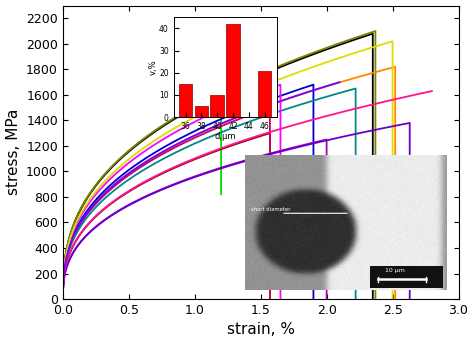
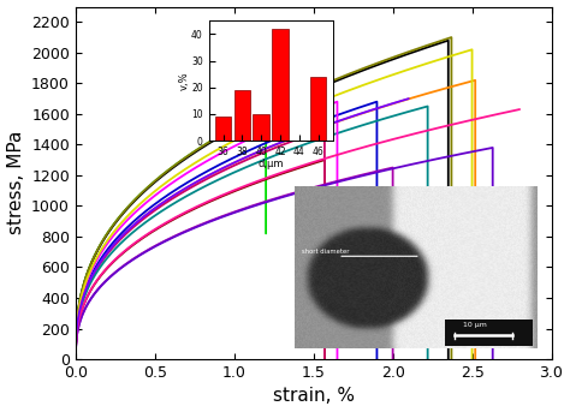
36: 15 -> 9
38: 5 -> 19
46: 21 -> 24
